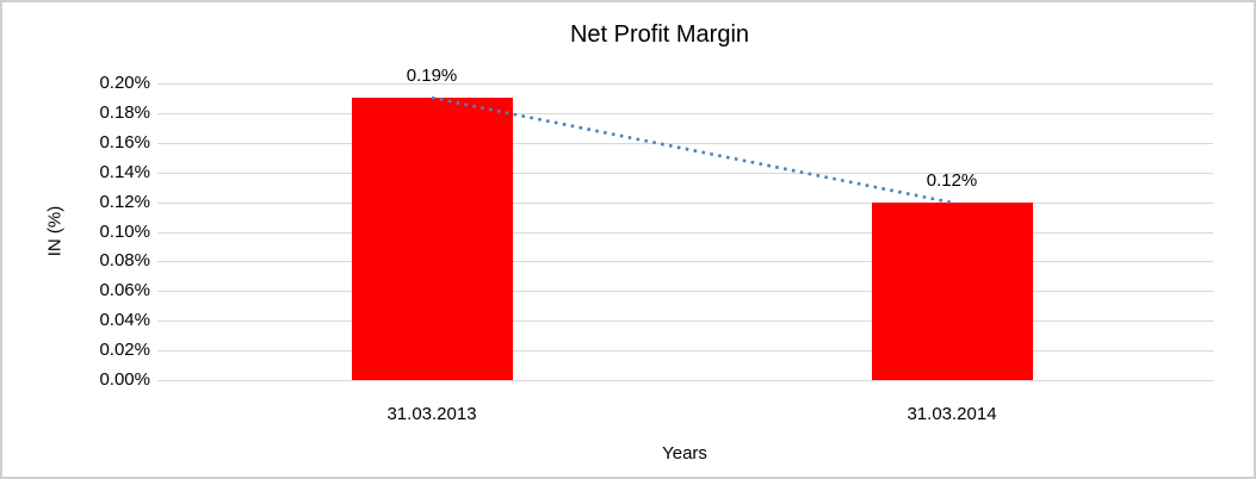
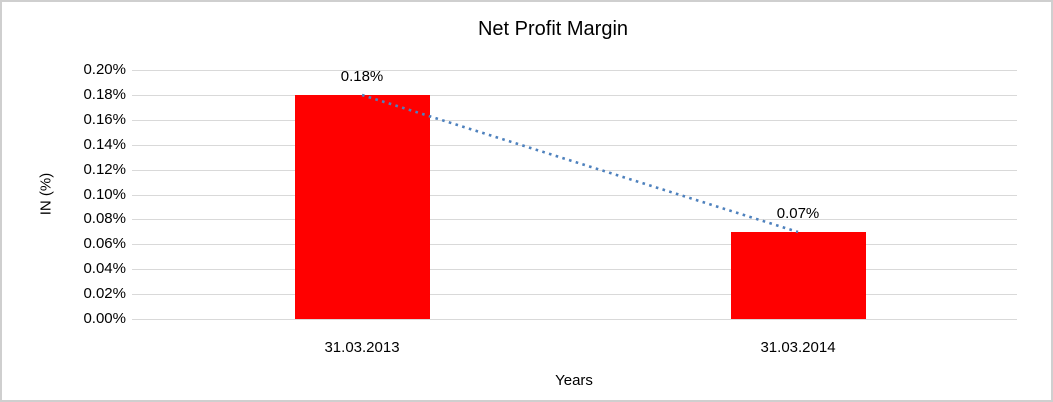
31.03.2013: 0.19% -> 0.18%
31.03.2014: 0.12% -> 0.07%
